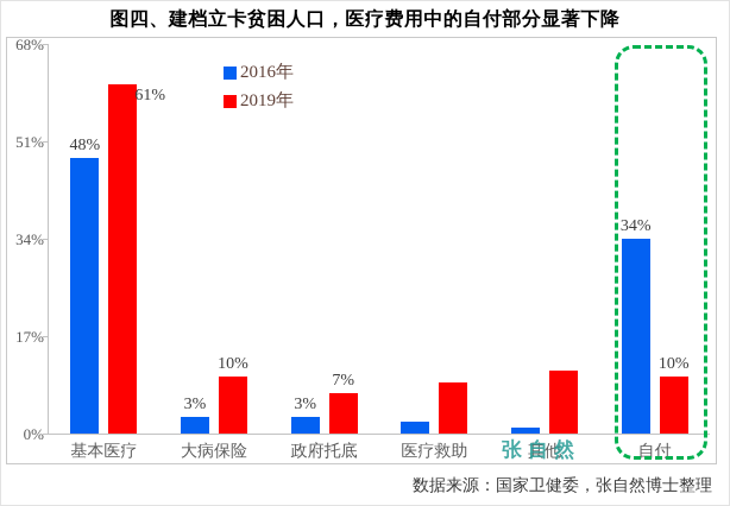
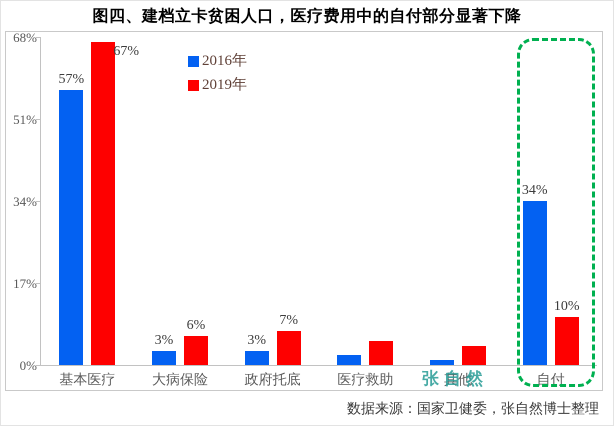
2016年/基本医疗: 48% -> 57%
2019年/基本医疗: 61% -> 67%
2019年/大病保险: 10% -> 6%
2019年/医疗救助: 9% -> 5%
2019年/其他: 11% -> 4%
